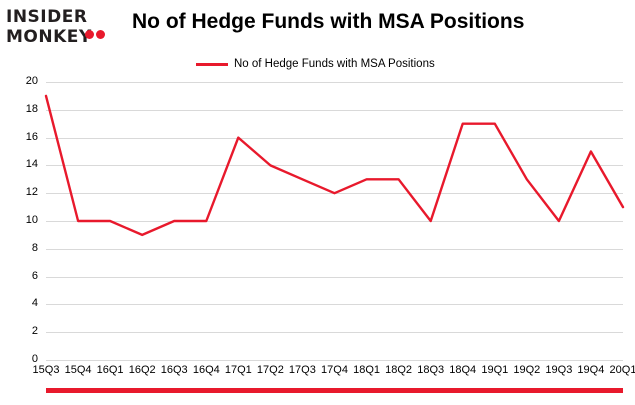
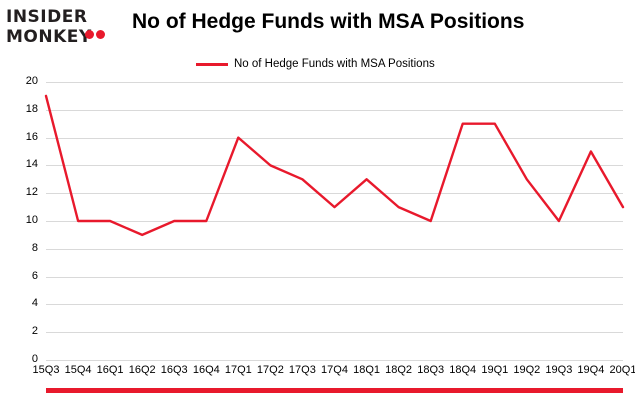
17Q4: 12 -> 11
18Q2: 13 -> 11
